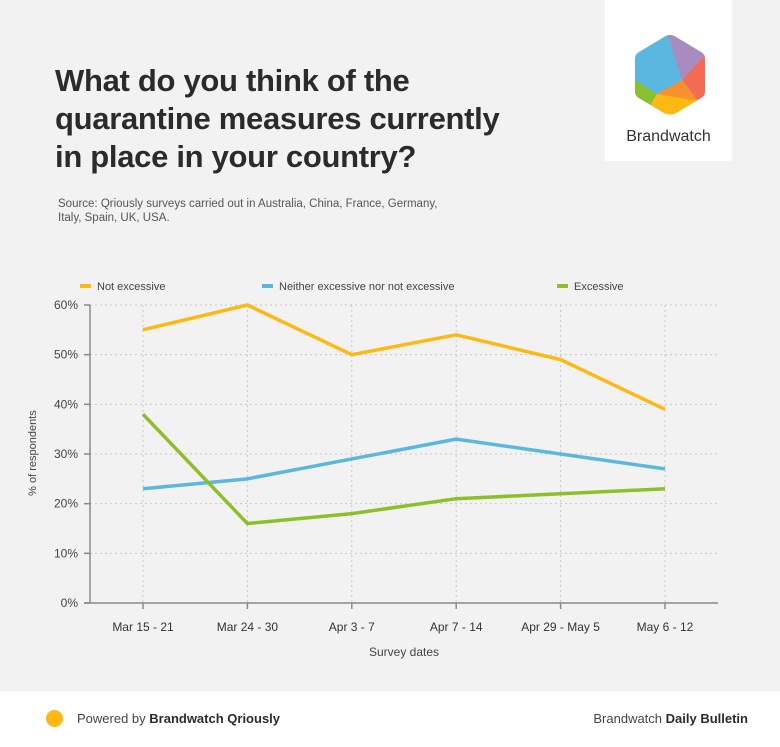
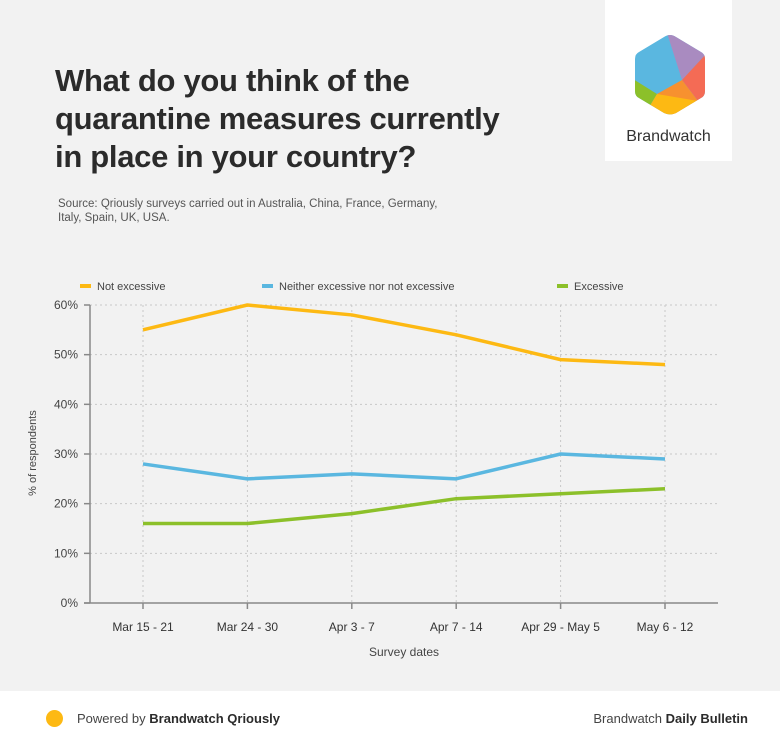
Neither excessive nor not excessive/Mar 15 - 21: 23% -> 28%
Excessive/Mar 15 - 21: 38% -> 16%
Not excessive/Apr 3 - 7: 50% -> 58%
Neither excessive nor not excessive/Apr 3 - 7: 29% -> 26%
Neither excessive nor not excessive/Apr 7 - 14: 33% -> 25%
Not excessive/May 6 - 12: 39% -> 48%
Neither excessive nor not excessive/May 6 - 12: 27% -> 29%
